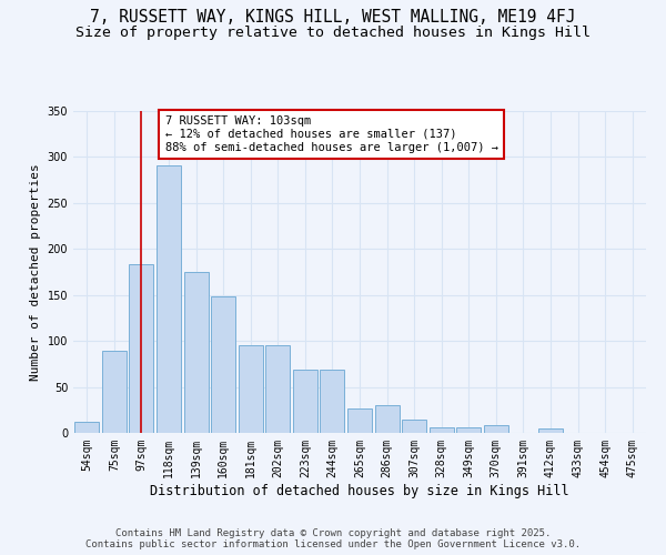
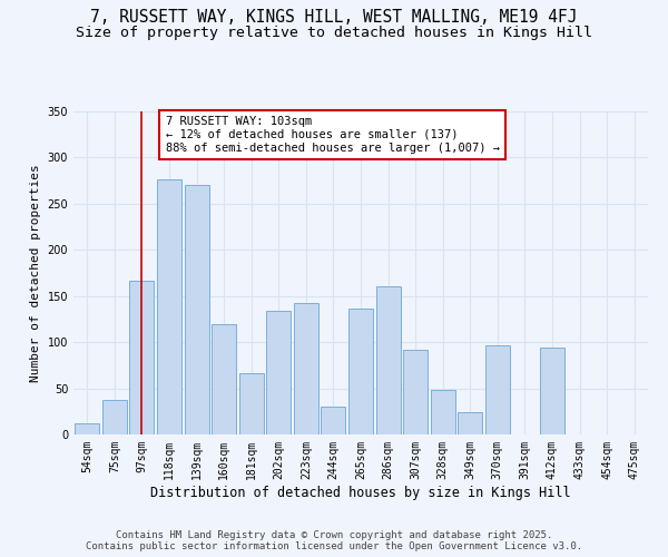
75sqm: 89 -> 38
97sqm: 183 -> 166
118sqm: 291 -> 276
139sqm: 175 -> 270
160sqm: 148 -> 120
181sqm: 95 -> 66
202sqm: 95 -> 134
223sqm: 69 -> 142
244sqm: 69 -> 30
265sqm: 27 -> 136
286sqm: 30 -> 160
307sqm: 14 -> 92
328sqm: 6 -> 48
349sqm: 6 -> 24
370sqm: 9 -> 96
412sqm: 5 -> 94
